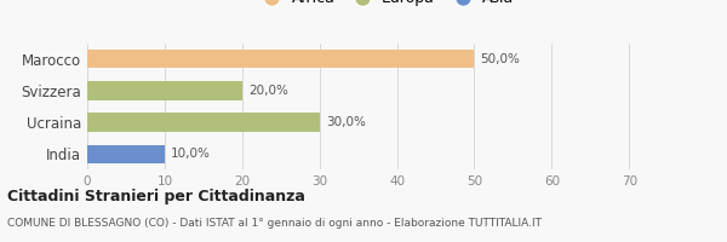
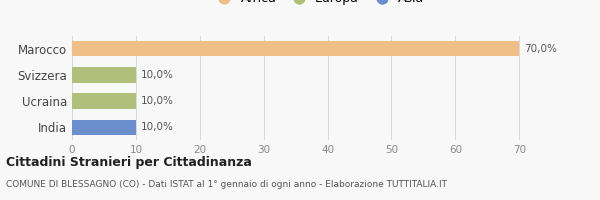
Marocco: 50,0% -> 70,0%
Svizzera: 20,0% -> 10,0%
Ucraina: 30,0% -> 10,0%
